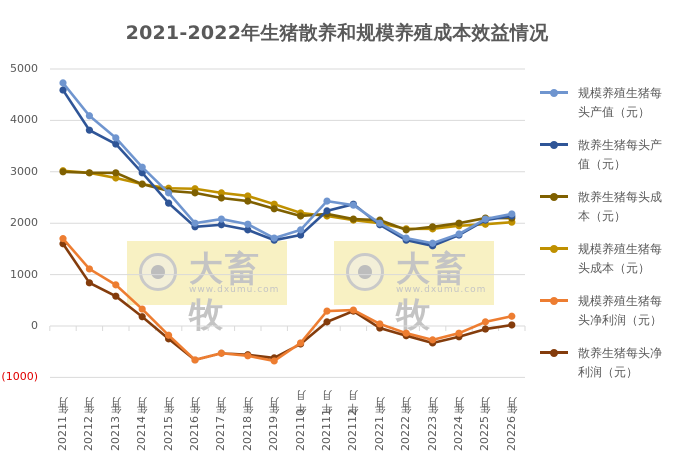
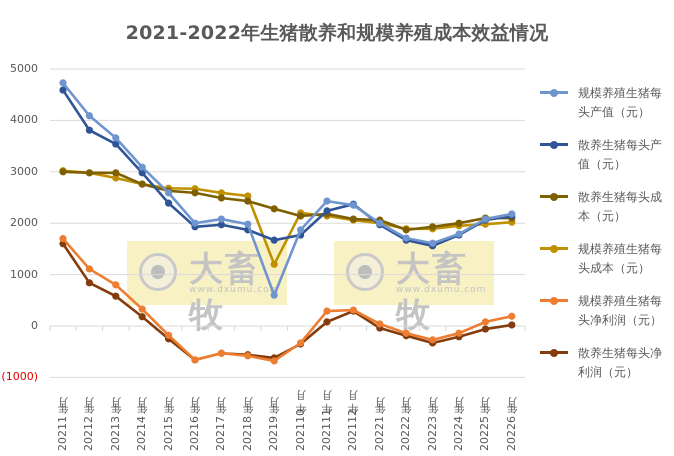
规模养殖生猪每头产值（元）/2021年9月: 1700 -> 600
规模养殖生猪每头成本（元）/2021年9月: 2400 -> 1200
